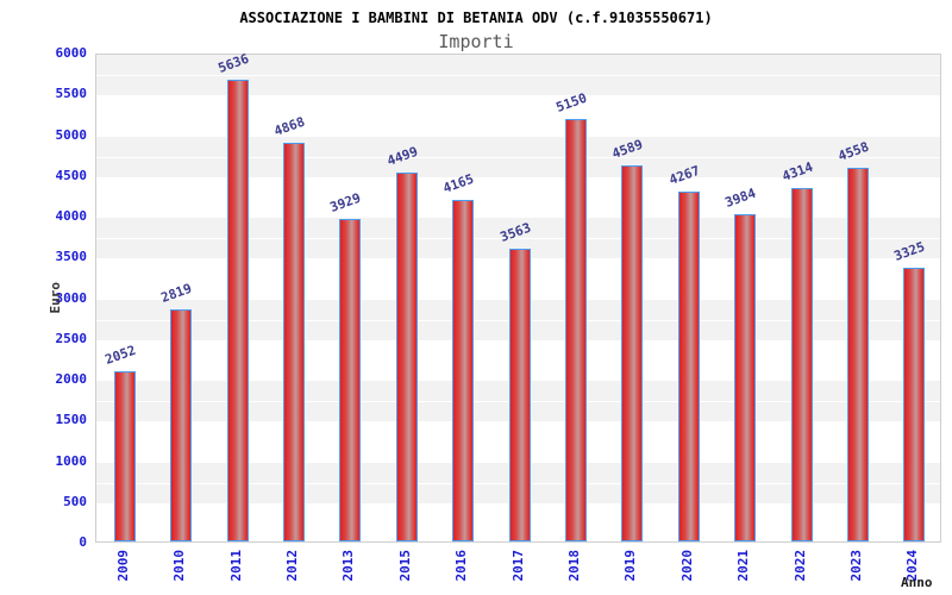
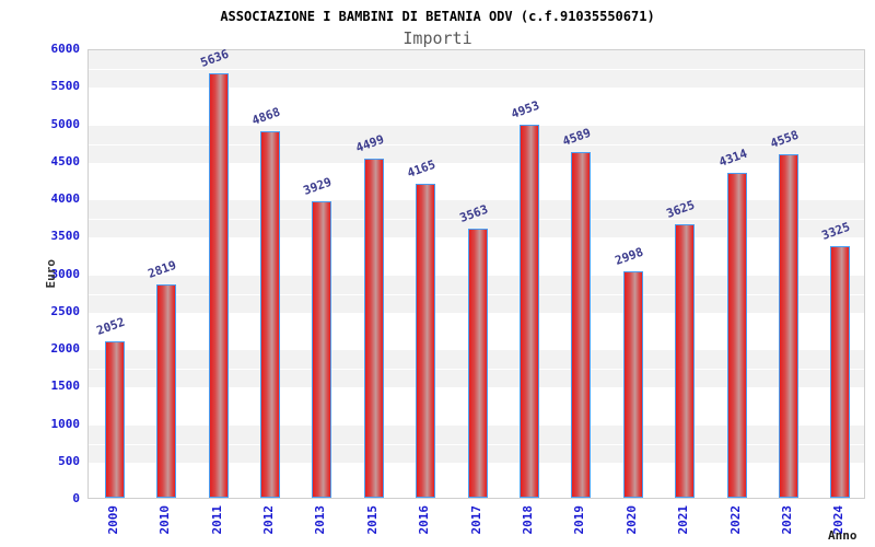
2018: 5150 -> 4953
2020: 4267 -> 2998
2021: 3984 -> 3625
